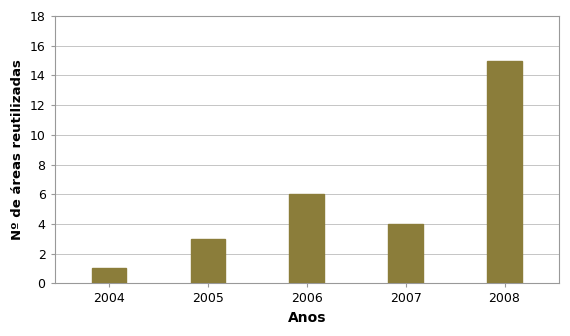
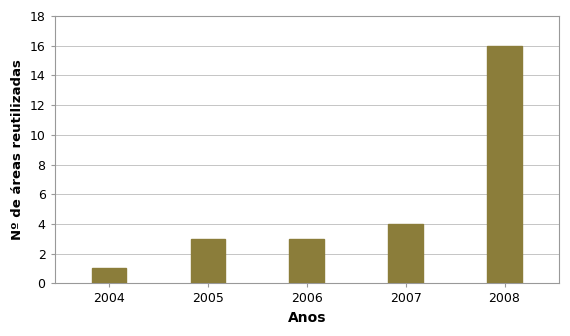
2006: 6 -> 3
2008: 15 -> 16
